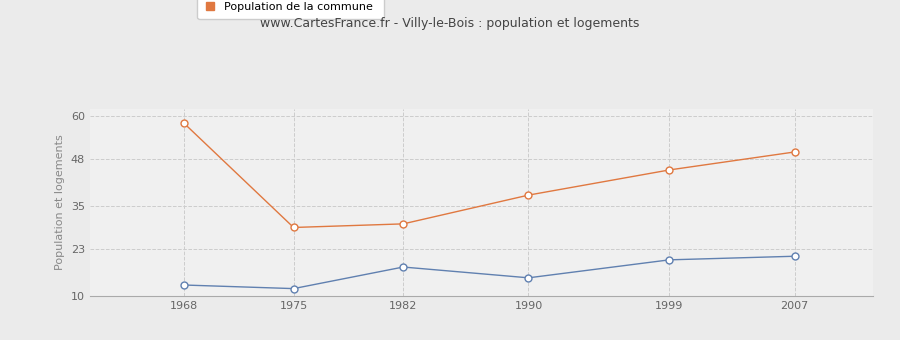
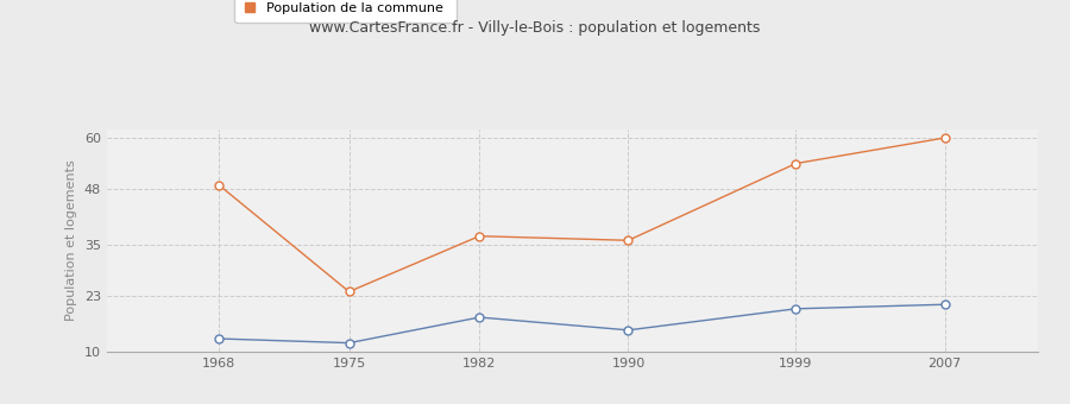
Population de la commune/1968: 58 -> 49
Population de la commune/1975: 29 -> 24
Population de la commune/1982: 30 -> 37
Population de la commune/1990: 38 -> 36
Population de la commune/1999: 45 -> 54
Population de la commune/2007: 50 -> 60
